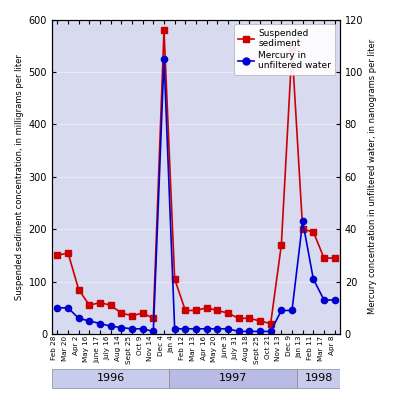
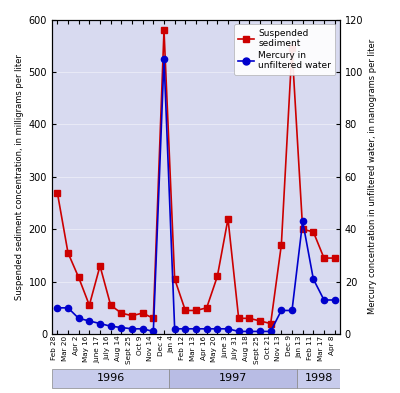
Suspended sediment/Feb 28: 150 -> 270
Suspended sediment/Apr 2: 85 -> 108
Suspended sediment/June 17: 60 -> 130
Suspended sediment/May 20: 45 -> 110
Suspended sediment/June 3: 40 -> 220
